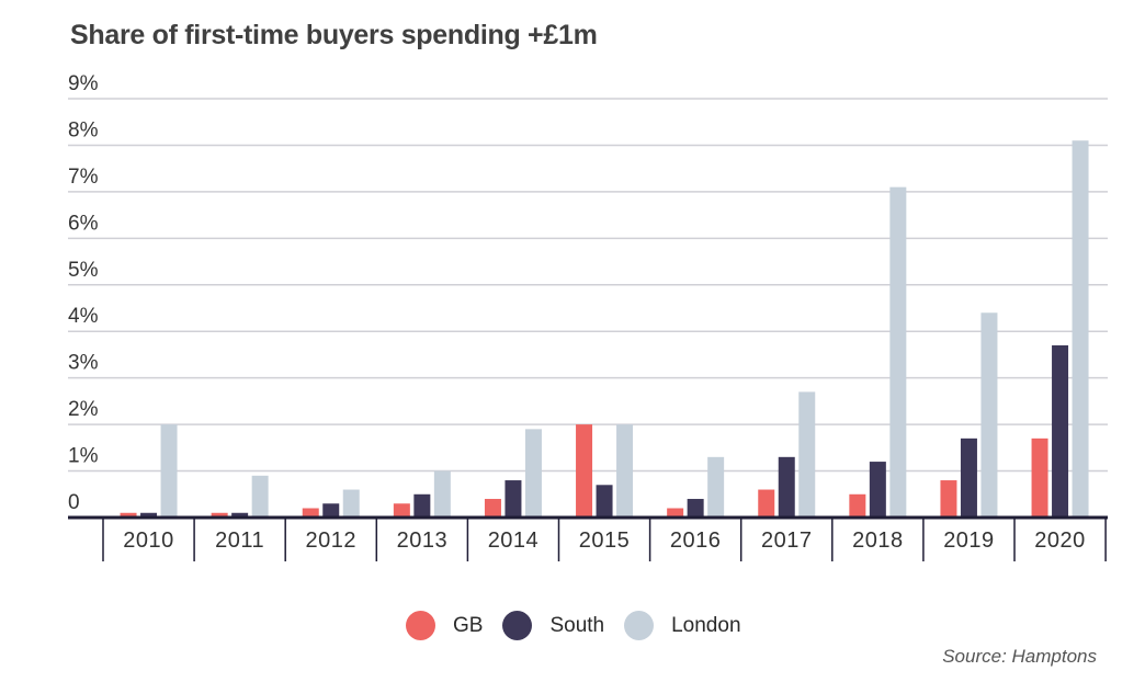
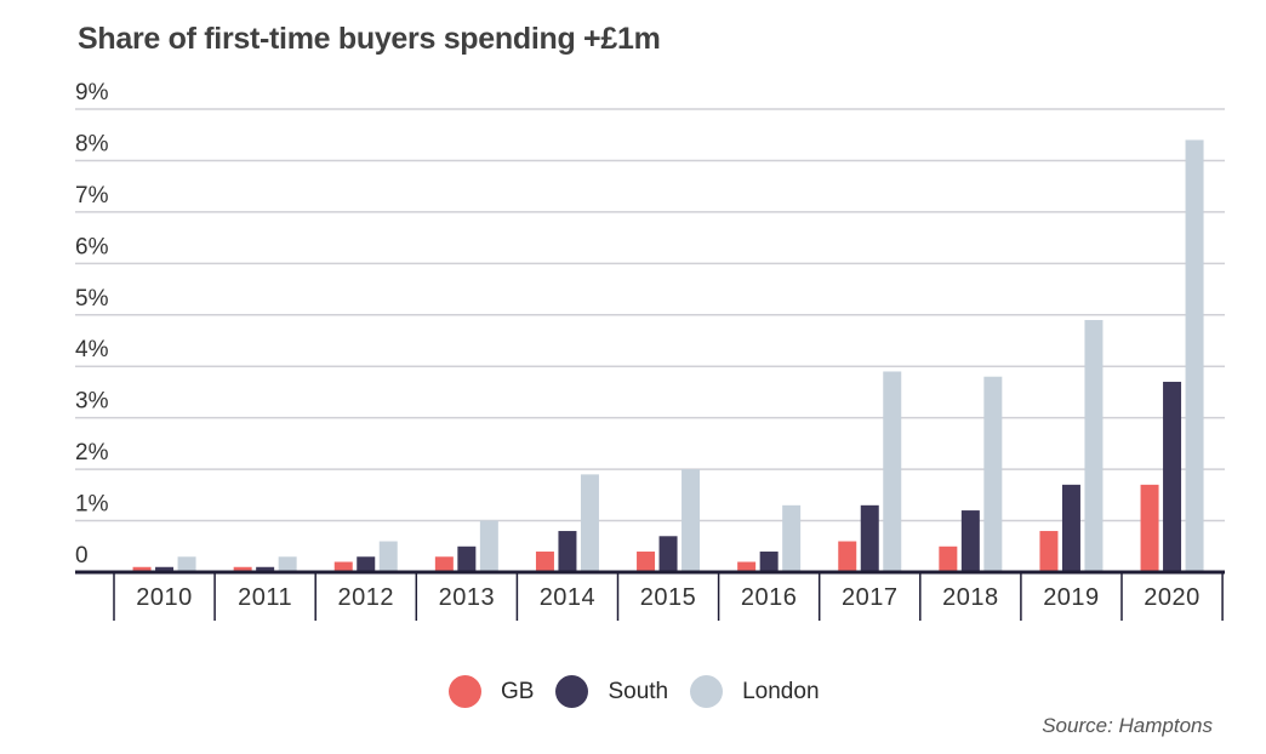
London/2010: 2.0% -> 0.3%
London/2011: 0.9% -> 0.3%
GB/2015: 2.0% -> 0.4%
London/2017: 2.7% -> 3.9%
London/2018: 7.1% -> 3.8%
London/2019: 4.4% -> 4.9%
London/2020: 8.1% -> 8.4%
